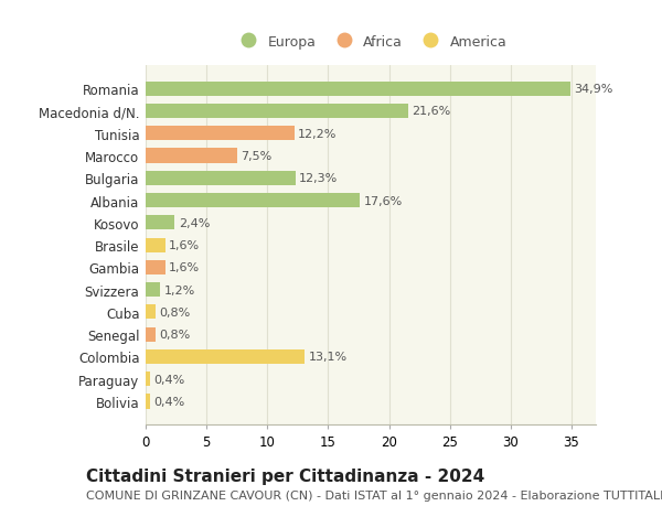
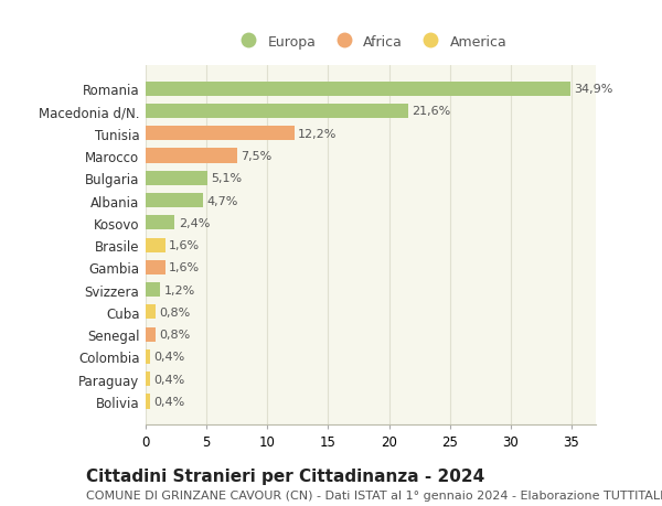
Bulgaria: 12,3% -> 5,1%
Albania: 17,6% -> 4,7%
Colombia: 13,1% -> 0,4%
